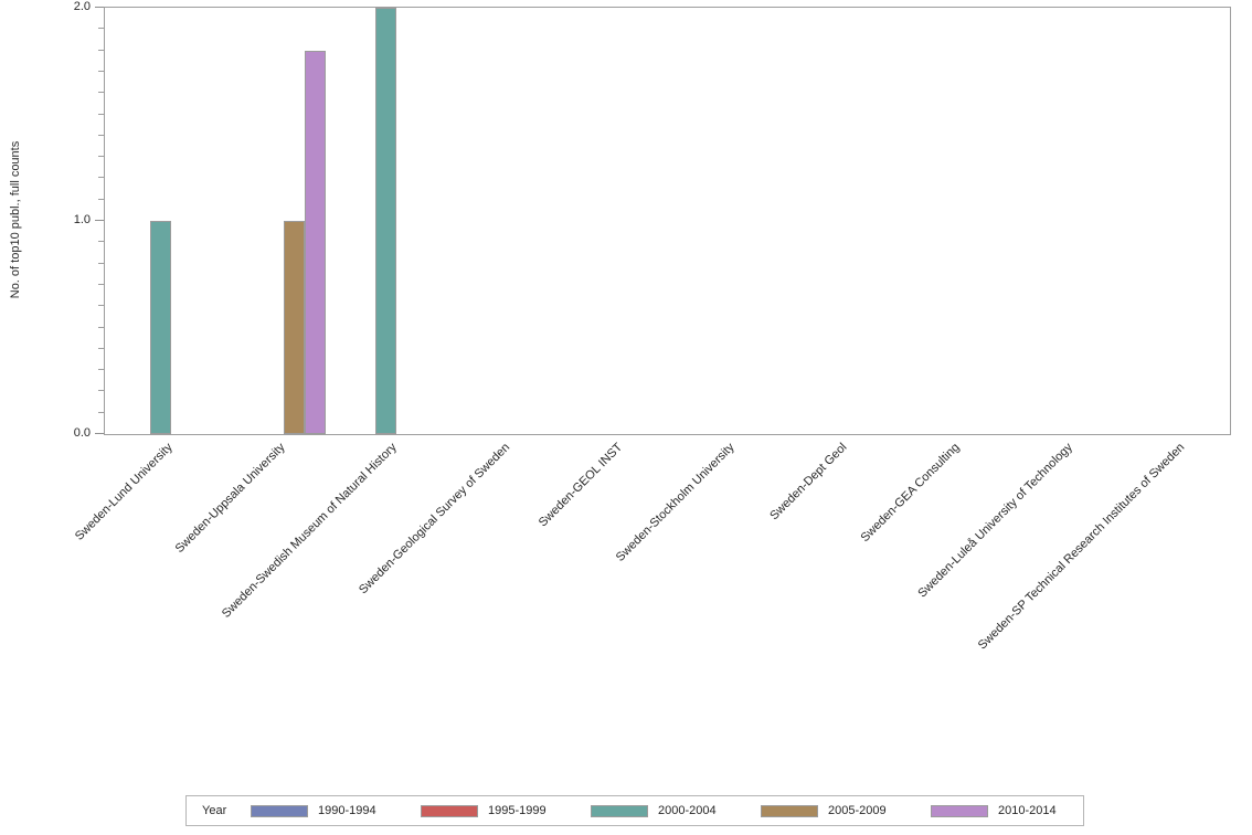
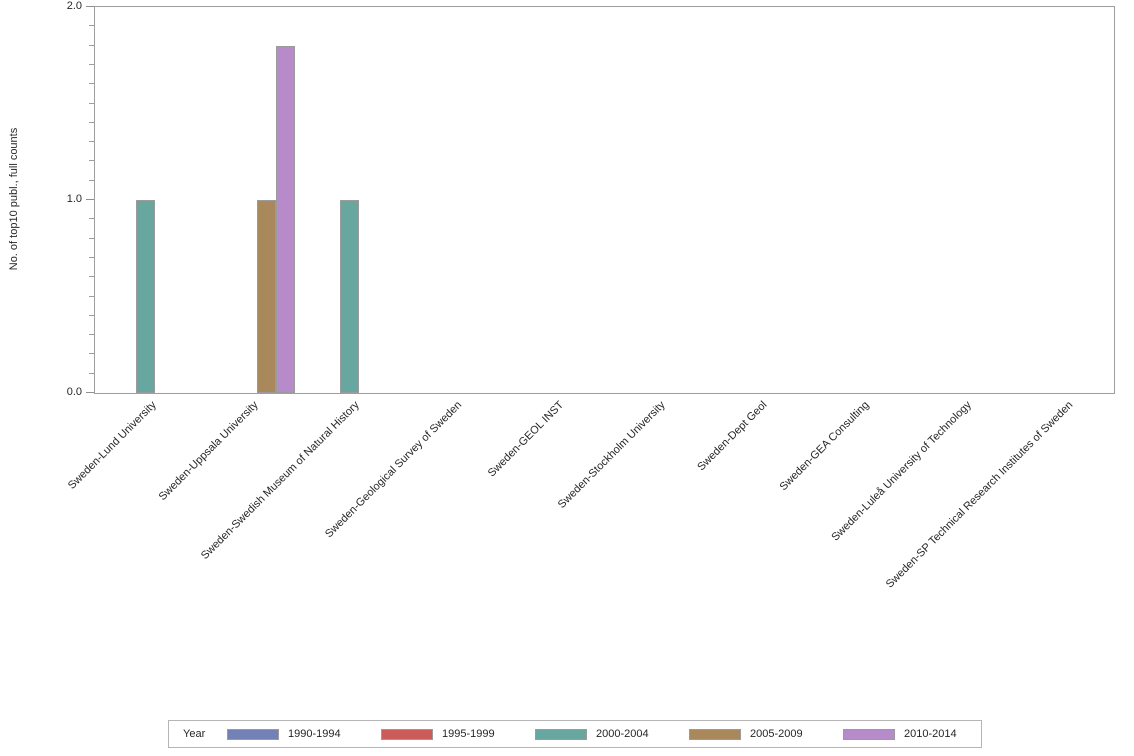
2000-2004/Sweden-Swedish Museum of Natural History: 2 -> 1
